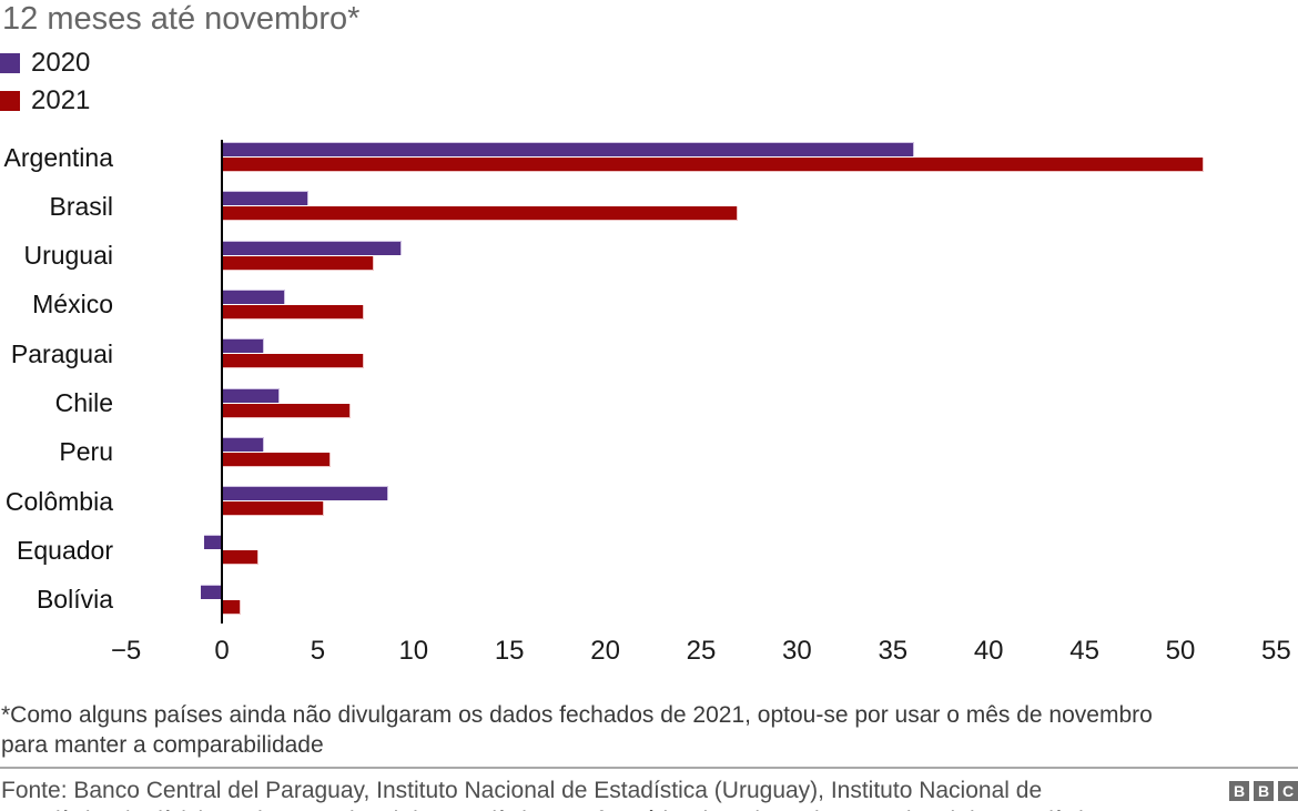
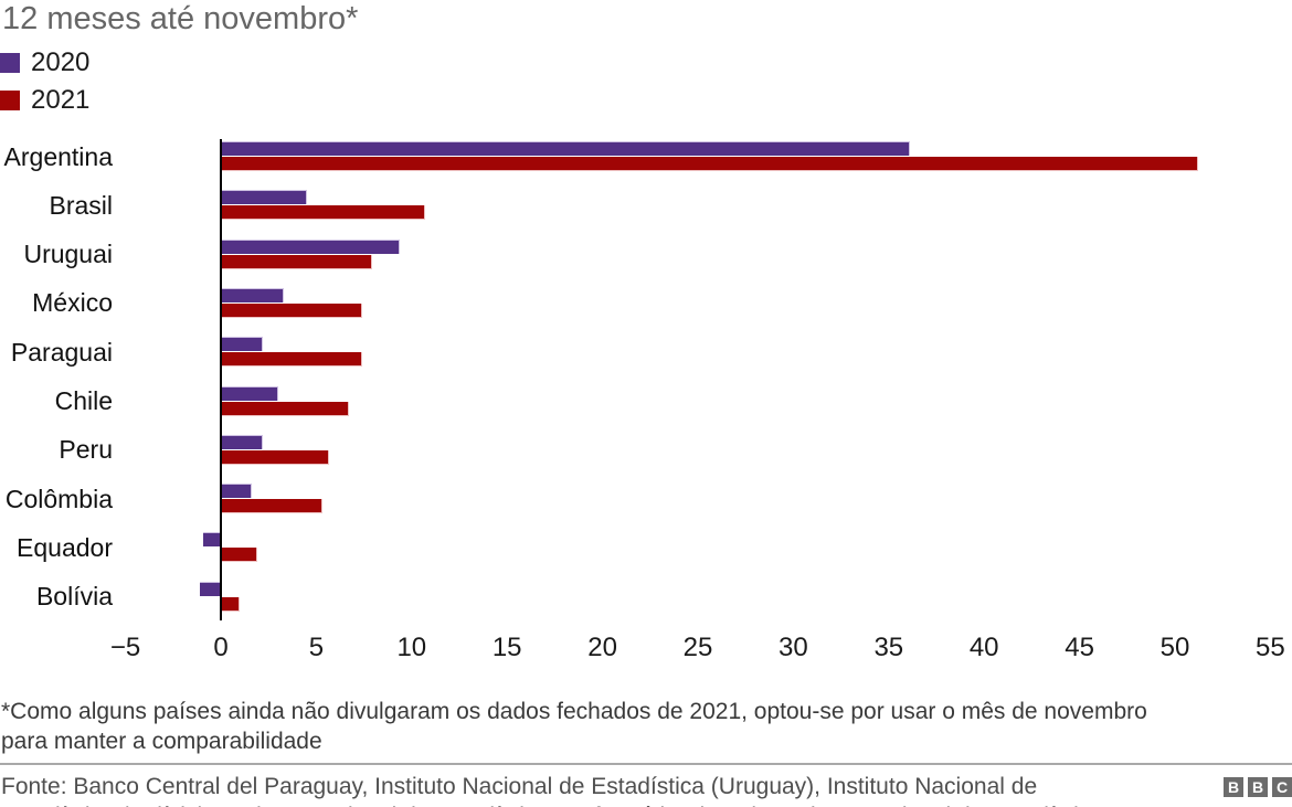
2021/Brasil: 26.9 -> 10.7
2020/Colômbia: 8.7 -> 1.6
